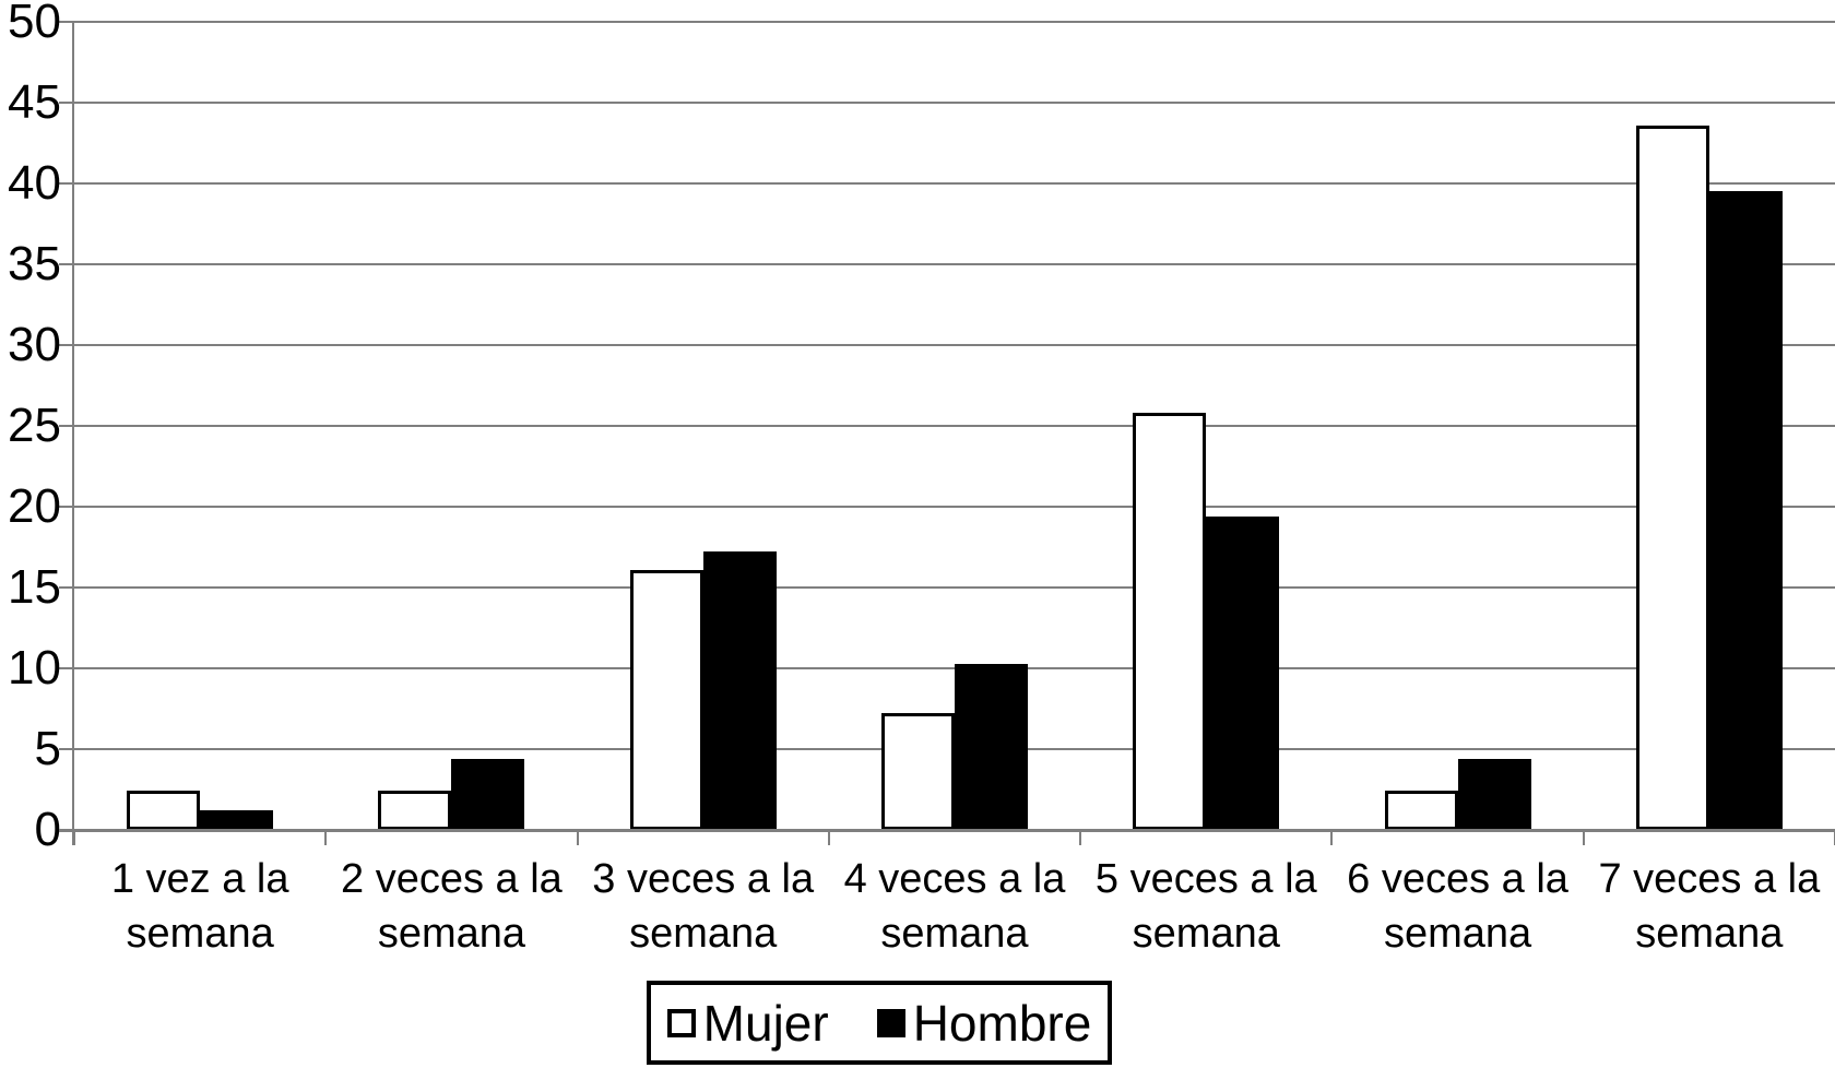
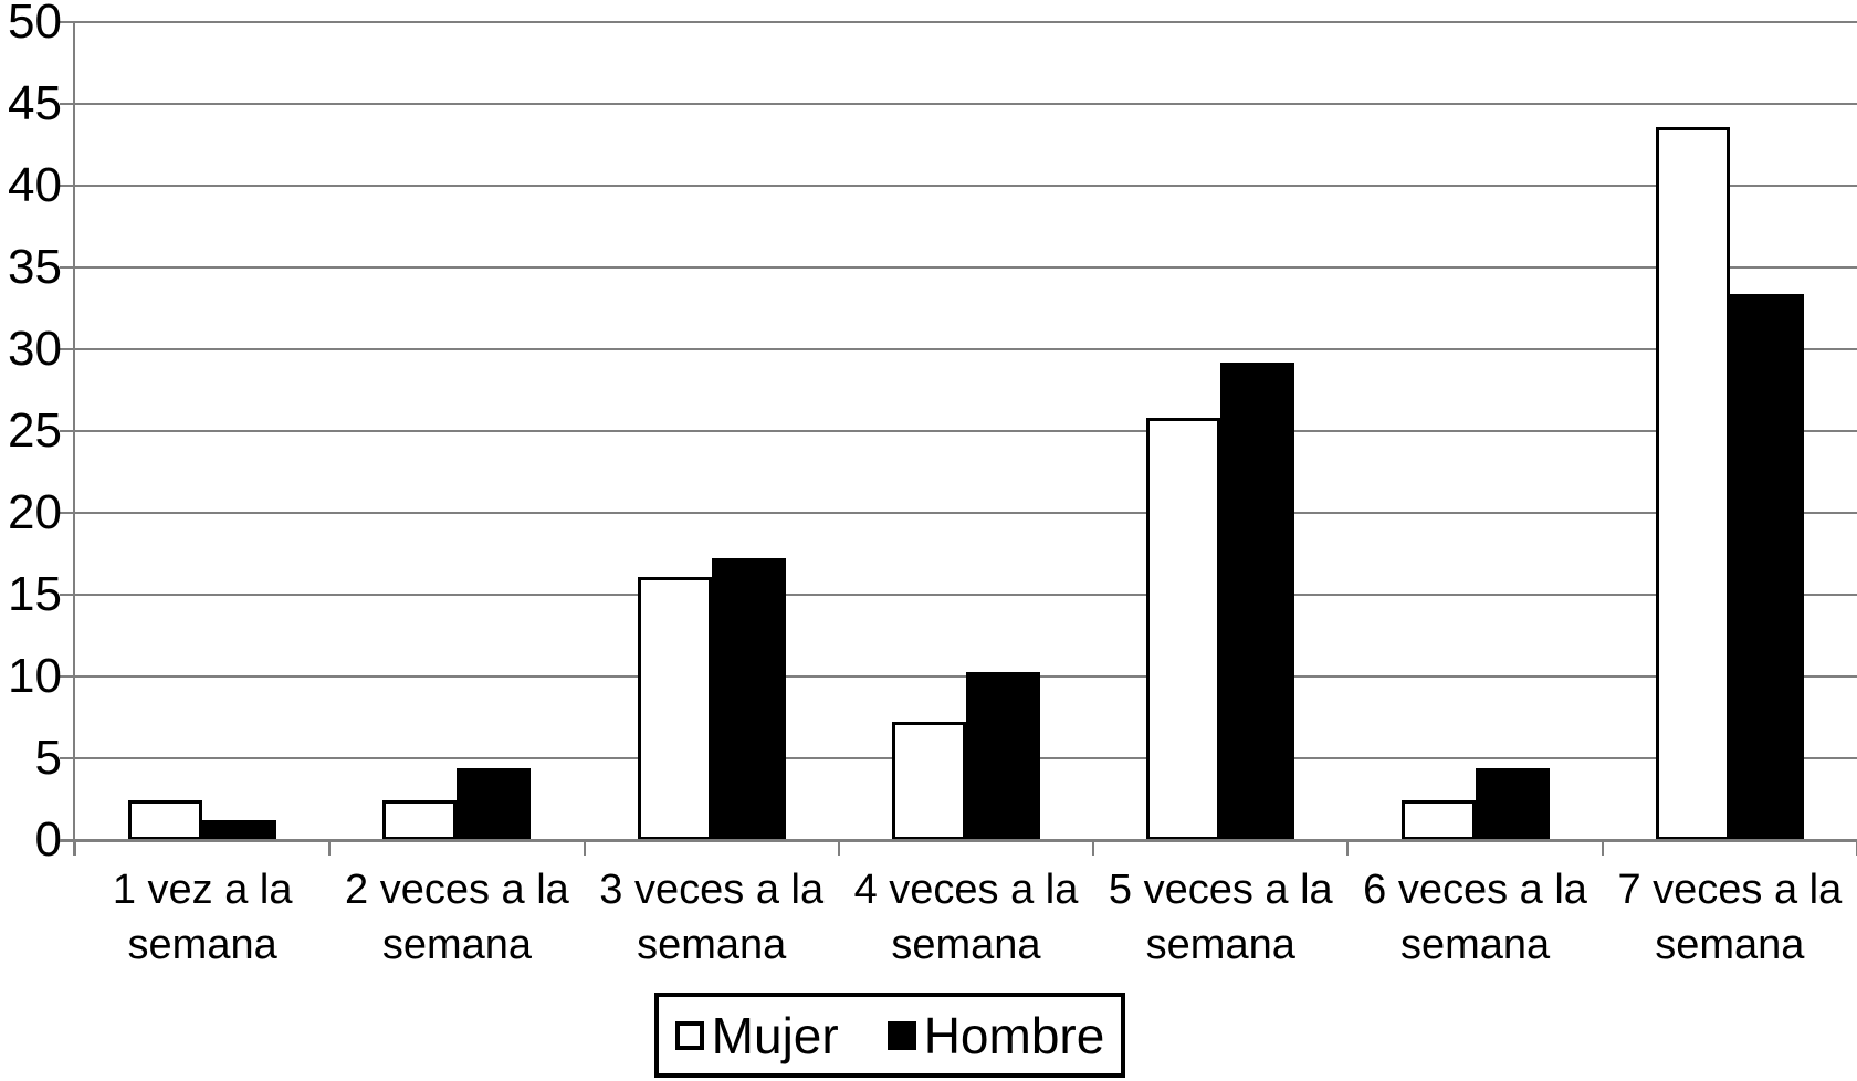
Hombre/5 veces a la semana: 19.4 -> 29.2
Hombre/7 veces a la semana: 39.5 -> 33.4
